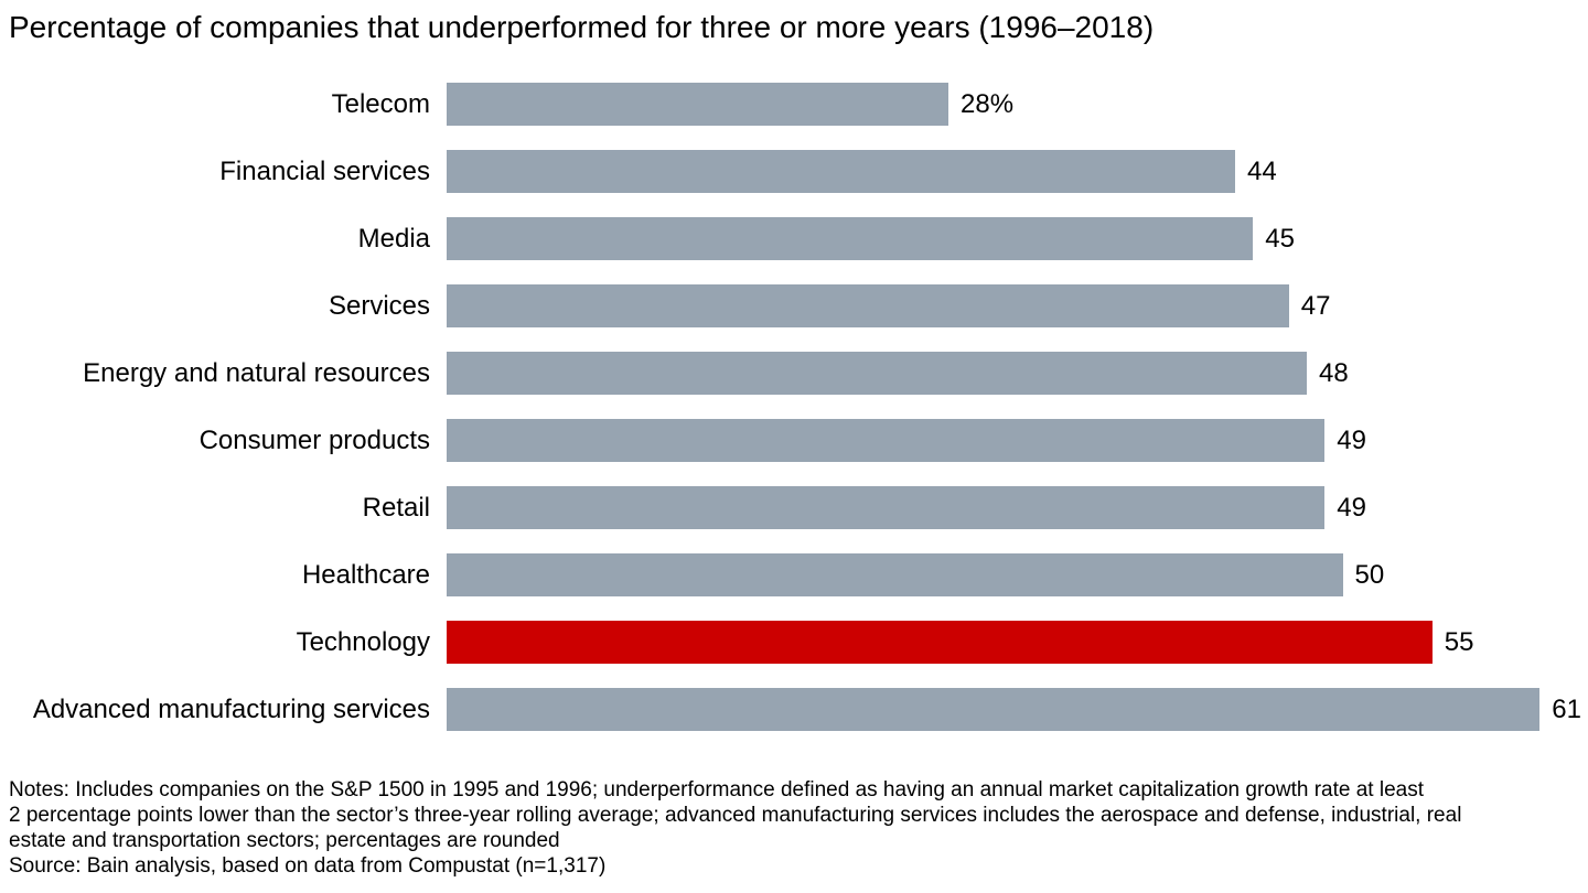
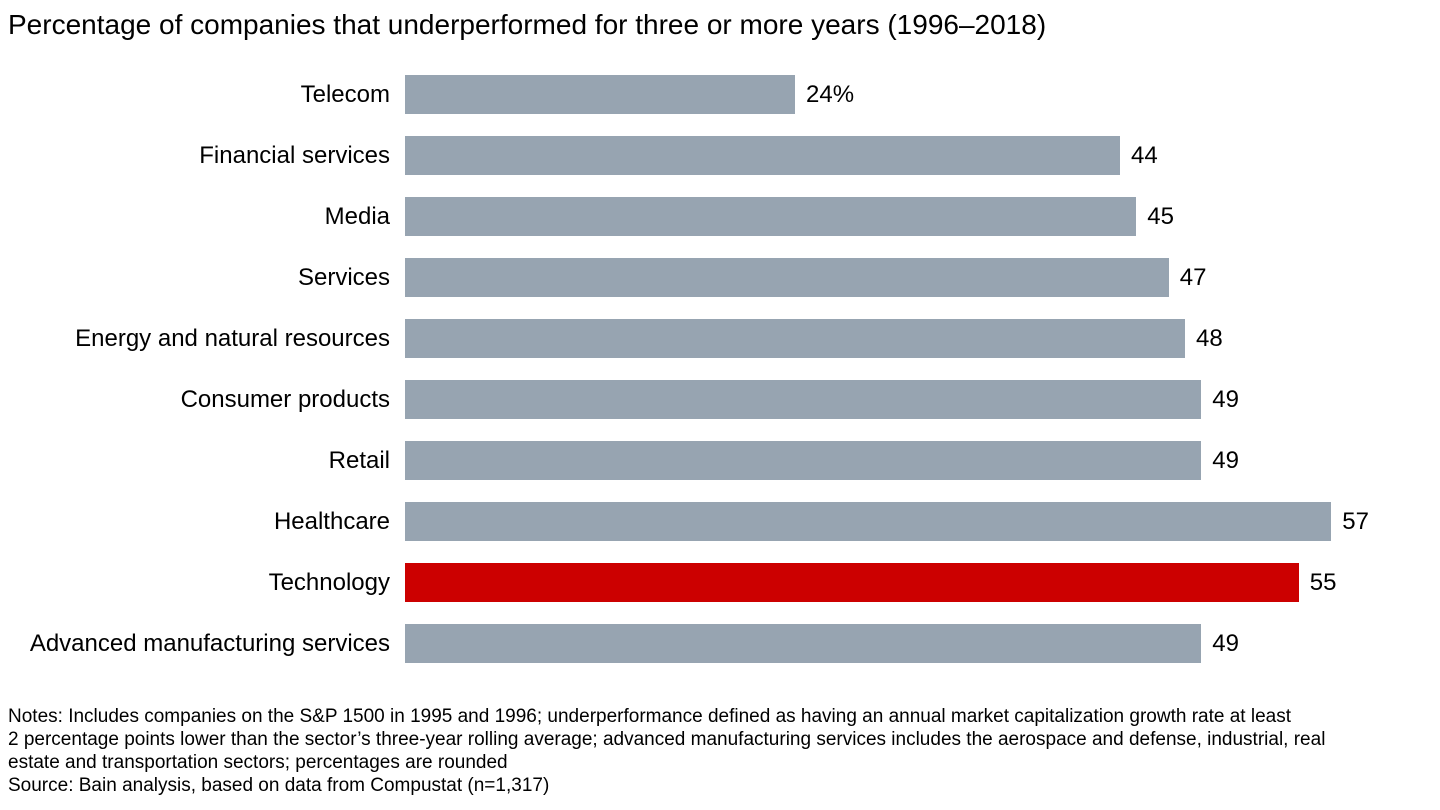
Telecom: 28% -> 24%
Healthcare: 50 -> 57
Advanced manufacturing services: 61 -> 49
